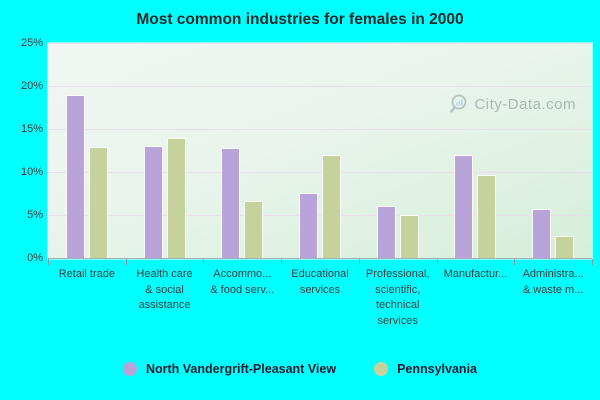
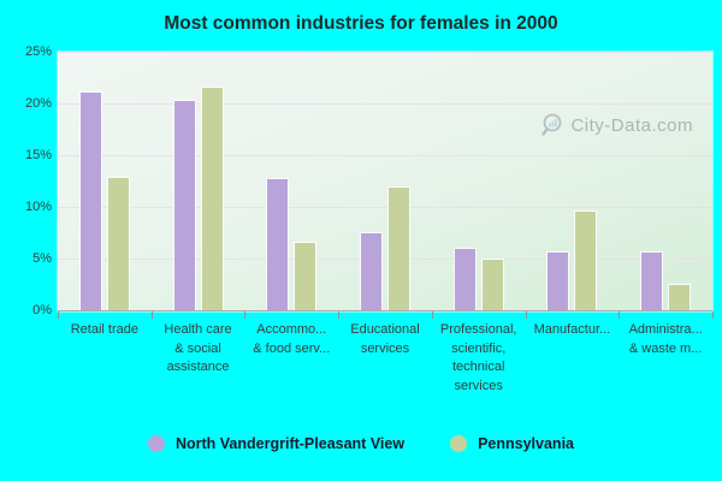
North Vandergrift-Pleasant View/Retail trade: 19% -> 21%
North Vandergrift-Pleasant View/Health care & social assistance: 13% -> 20%
Pennsylvania/Health care & social assistance: 14% -> 22%
North Vandergrift-Pleasant View/Manufactur...: 12% -> 6%
